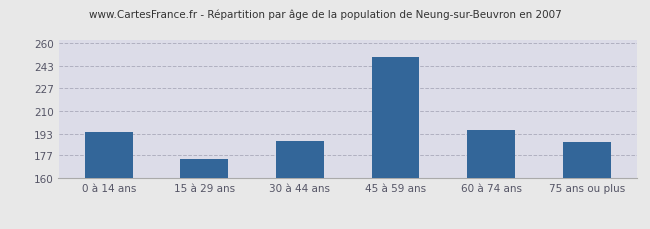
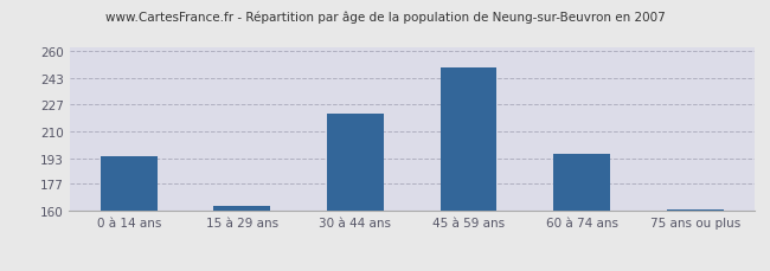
15 à 29 ans: 174 -> 163
30 à 44 ans: 188 -> 221
75 ans ou plus: 187 -> 161
